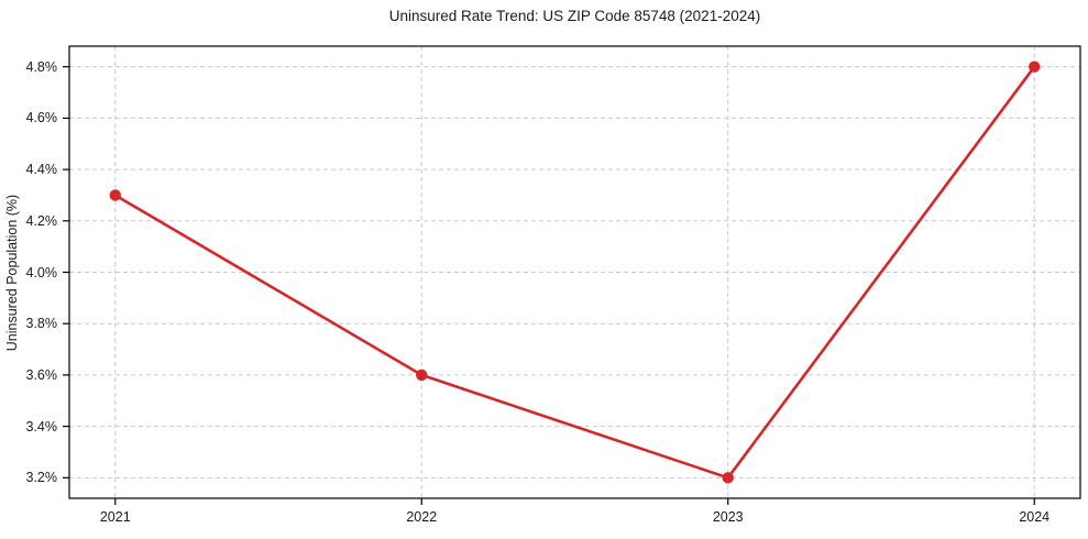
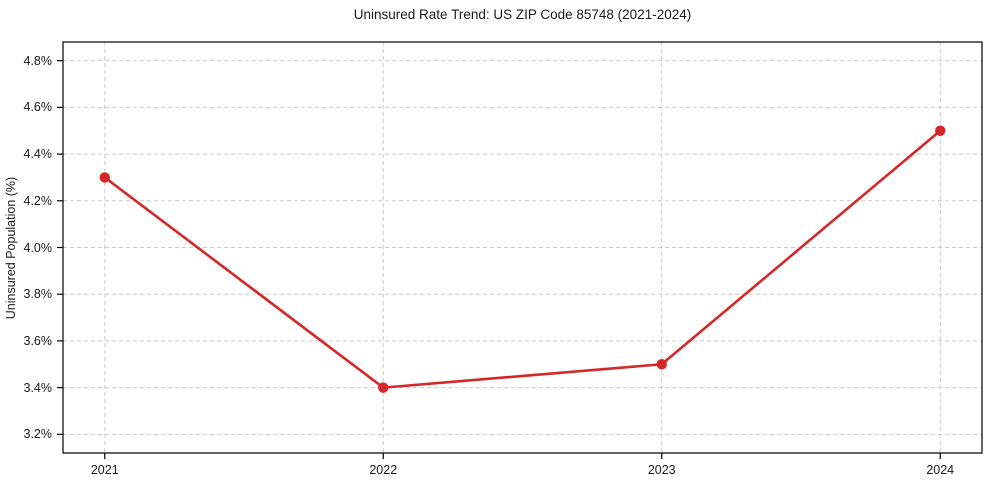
2022: 3.6% -> 3.4%
2023: 3.2% -> 3.5%
2024: 4.8% -> 4.5%
